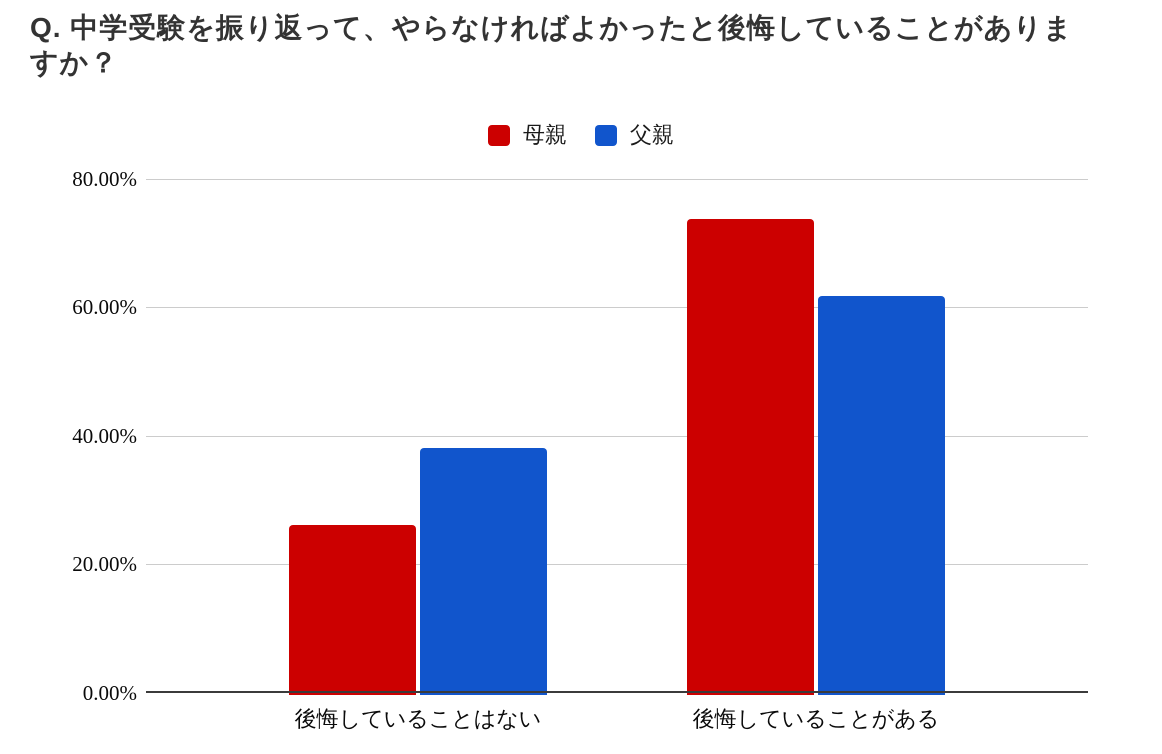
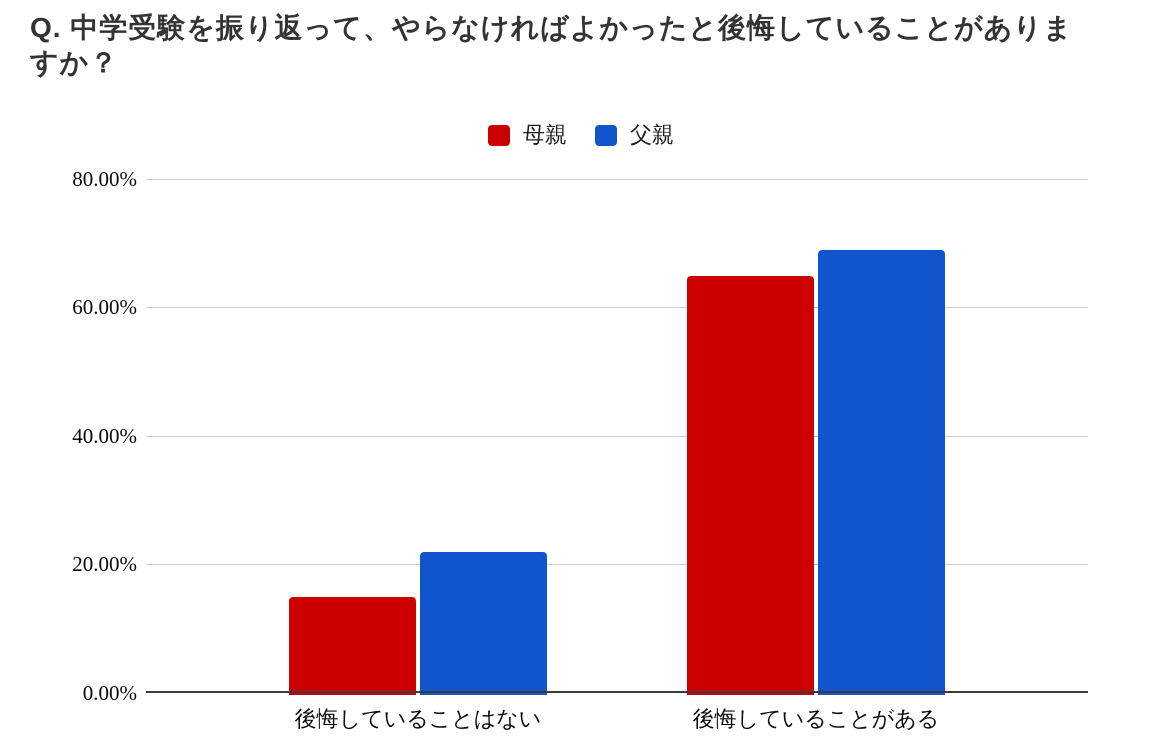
母親/後悔していることはない: 26% -> 15%
父親/後悔していることはない: 38% -> 22%
母親/後悔していることがある: 74% -> 65%
父親/後悔していることがある: 62% -> 69%
